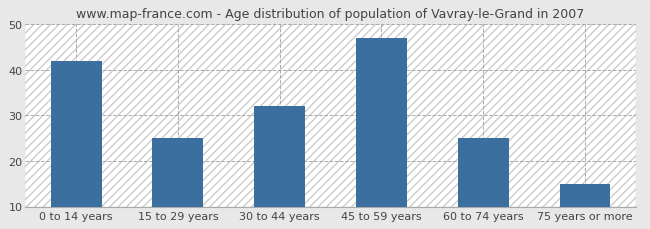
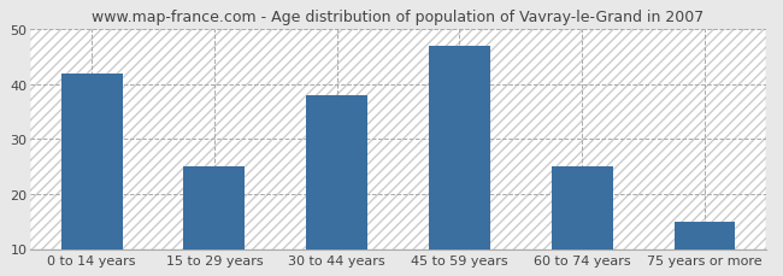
30 to 44 years: 32 -> 38
